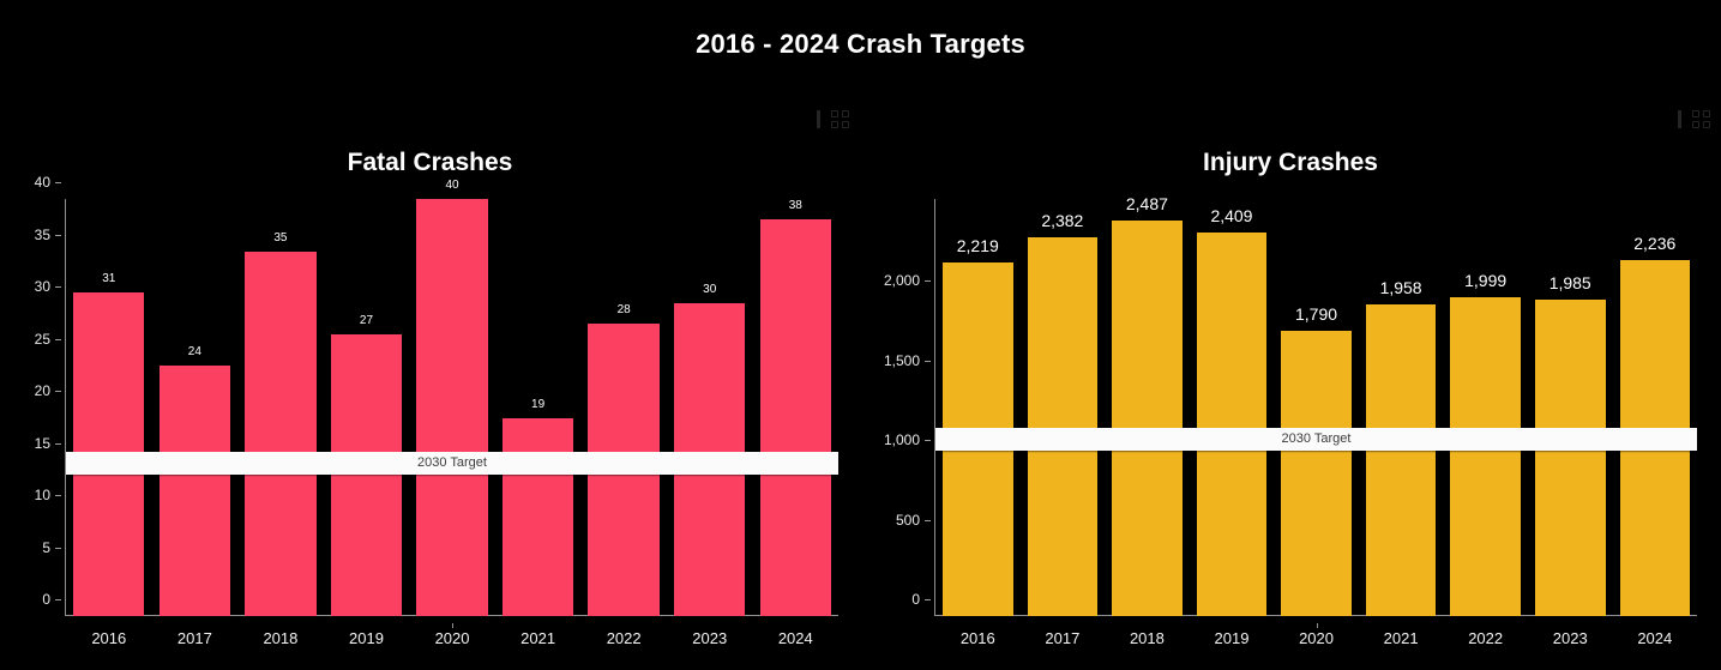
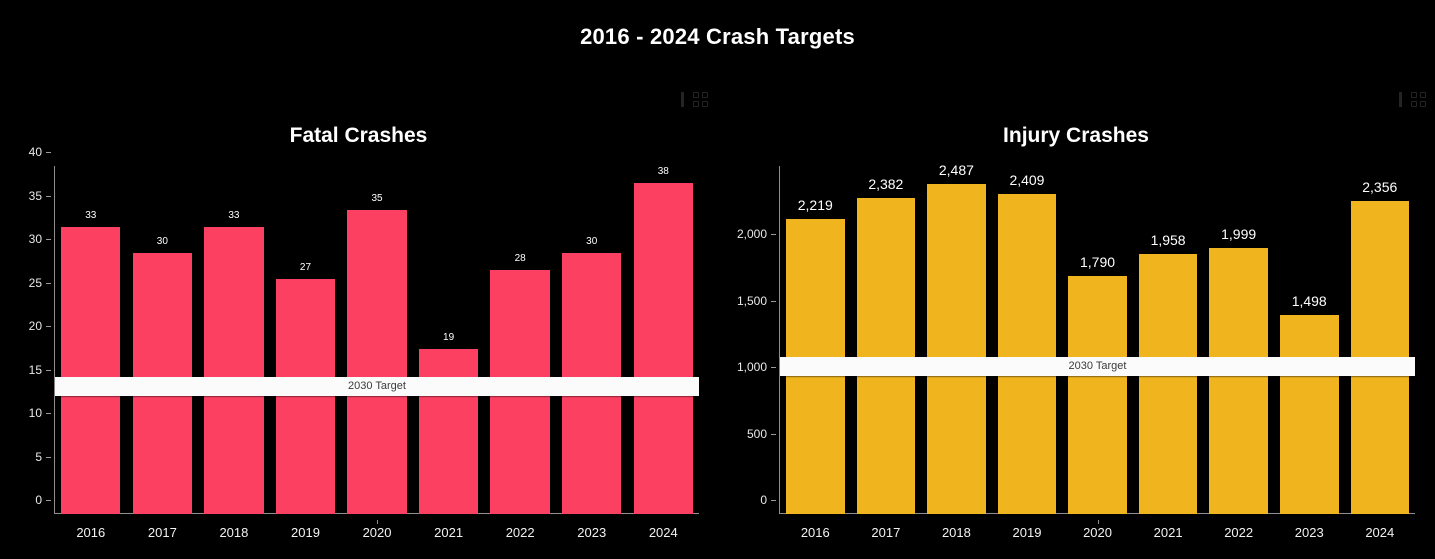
Fatal Crashes/2016: 31 -> 33
Fatal Crashes/2017: 24 -> 30
Fatal Crashes/2018: 35 -> 33
Fatal Crashes/2020: 40 -> 35
Injury Crashes/2023: 1,985 -> 1,498
Injury Crashes/2024: 2,236 -> 2,356
